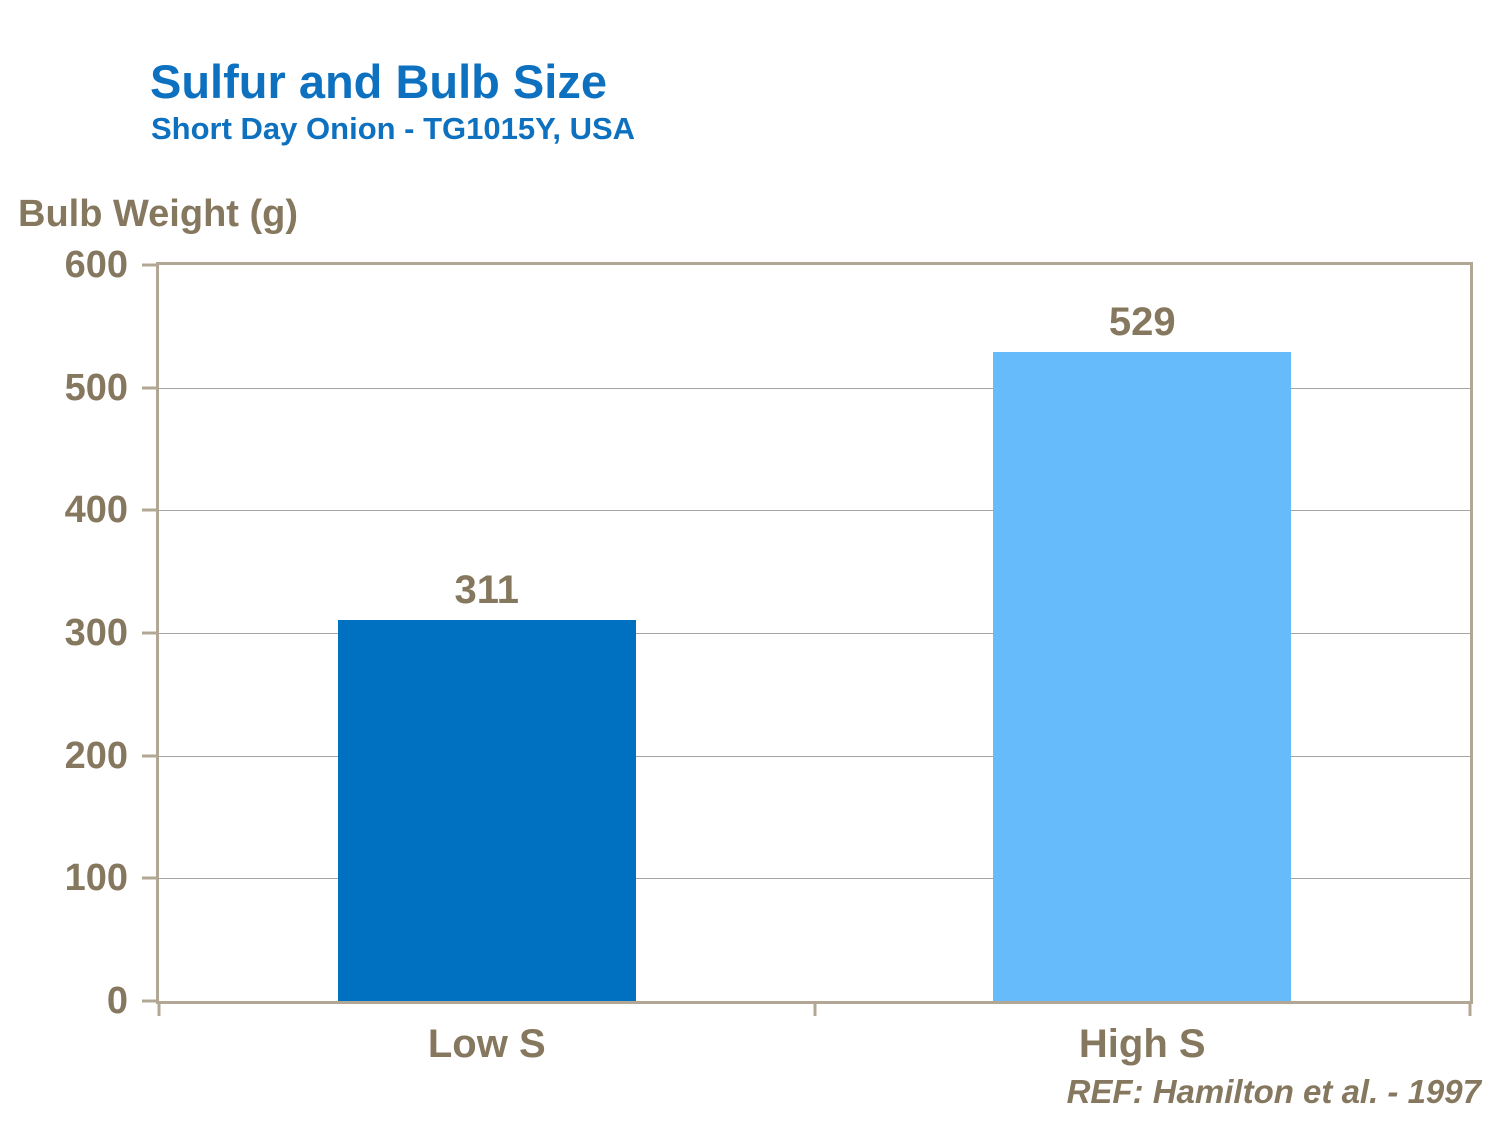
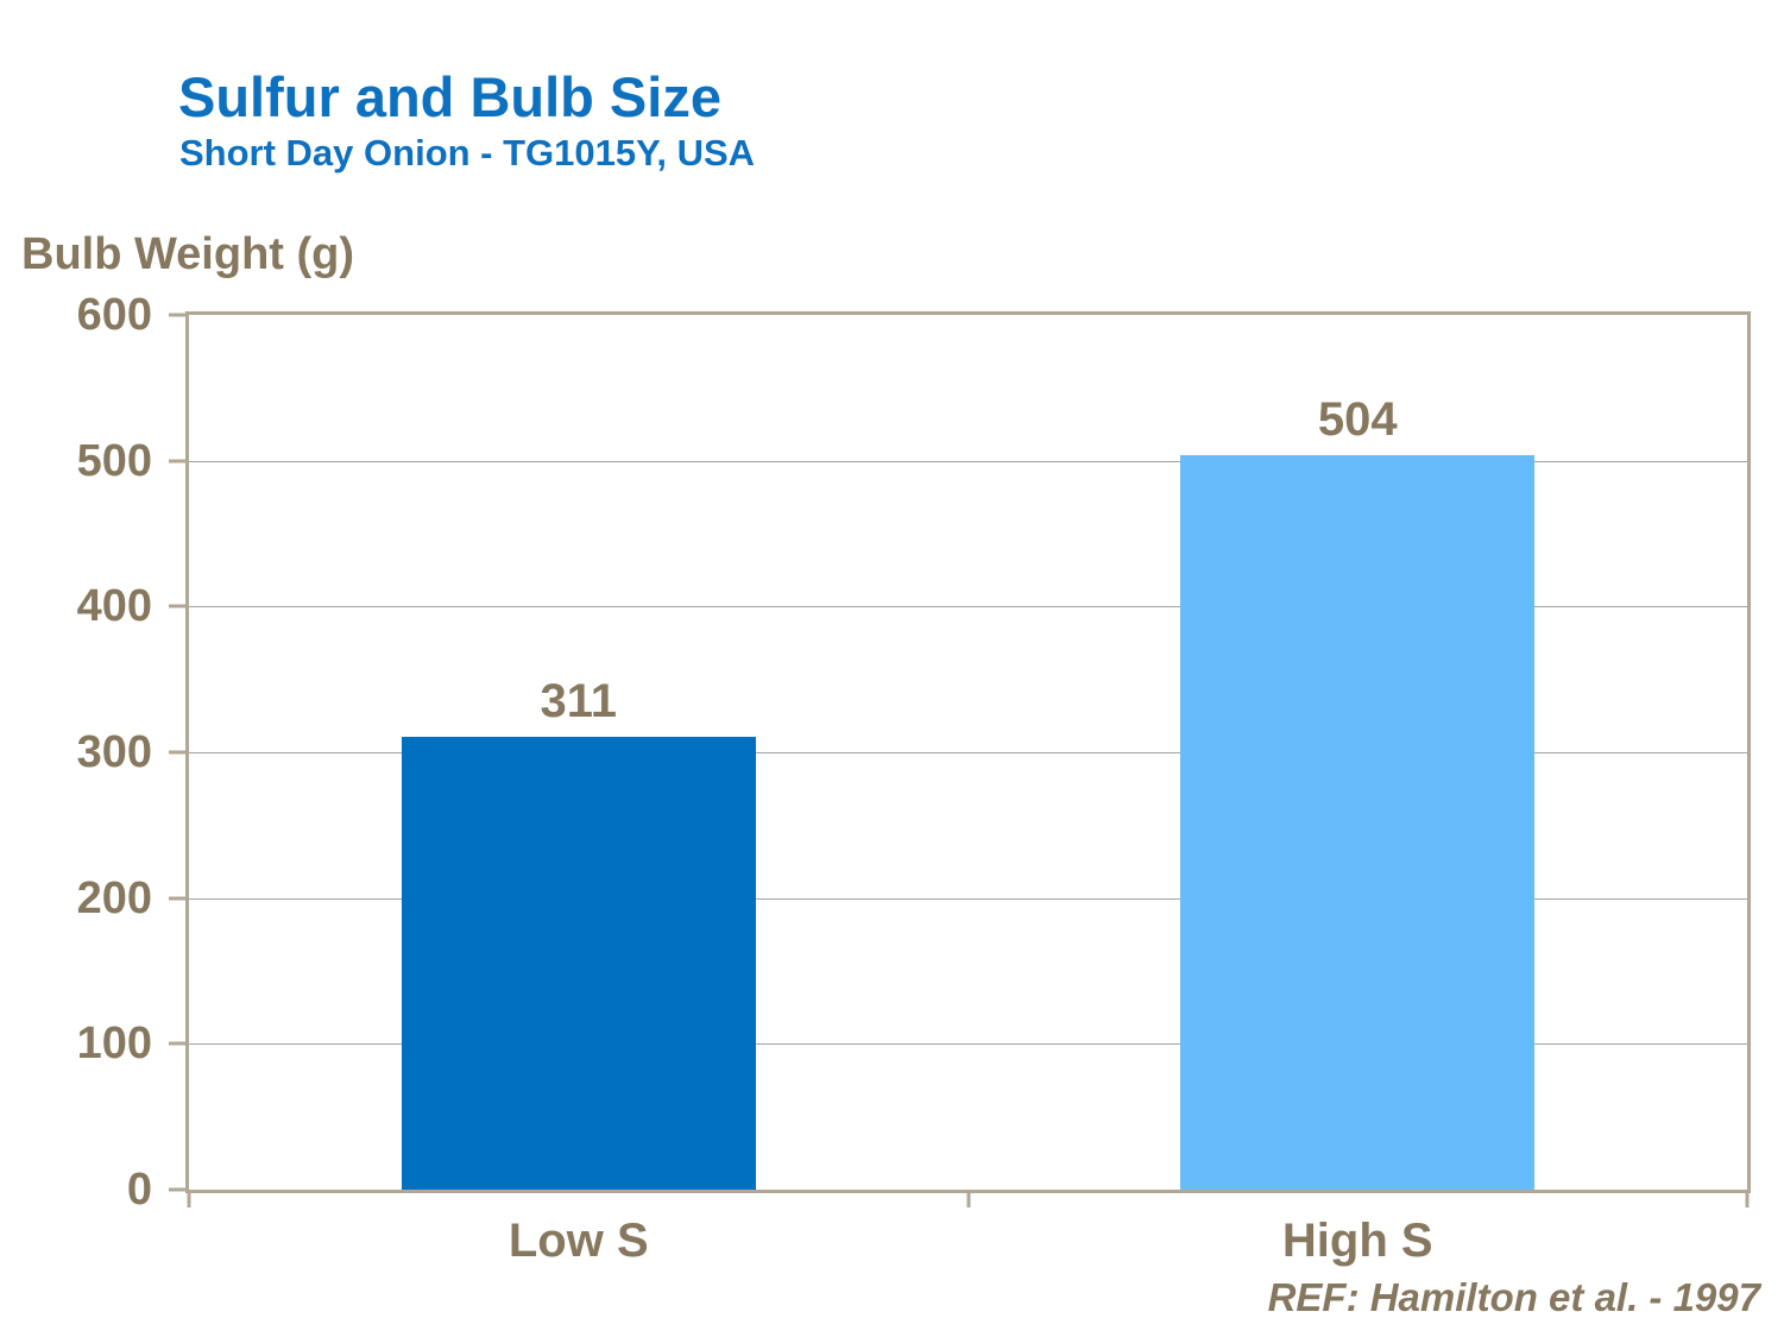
High S: 529 -> 504
